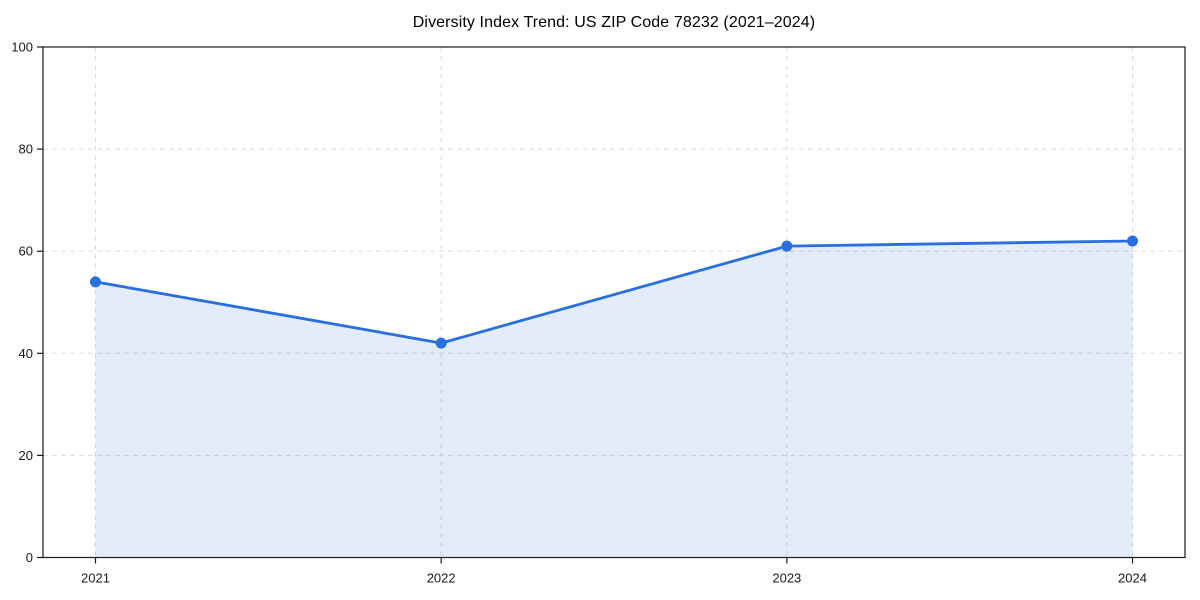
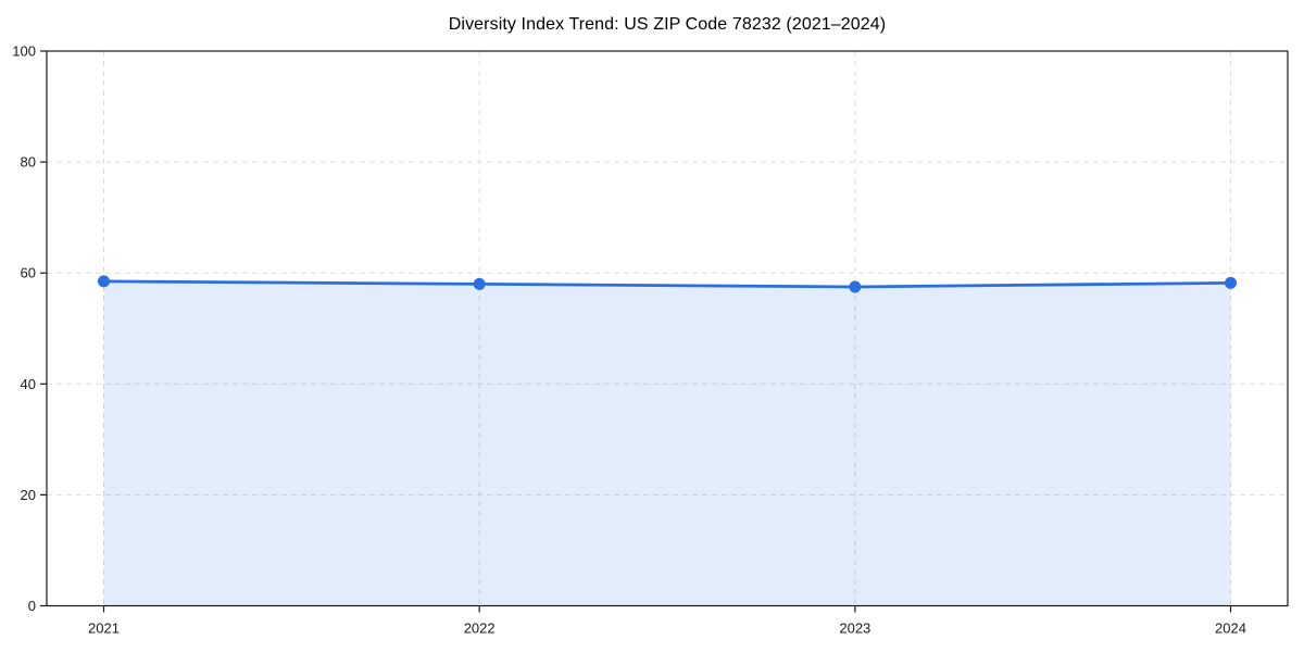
2021: 54 -> 58
2022: 42 -> 58
2023: 61 -> 58
2024: 62 -> 58
